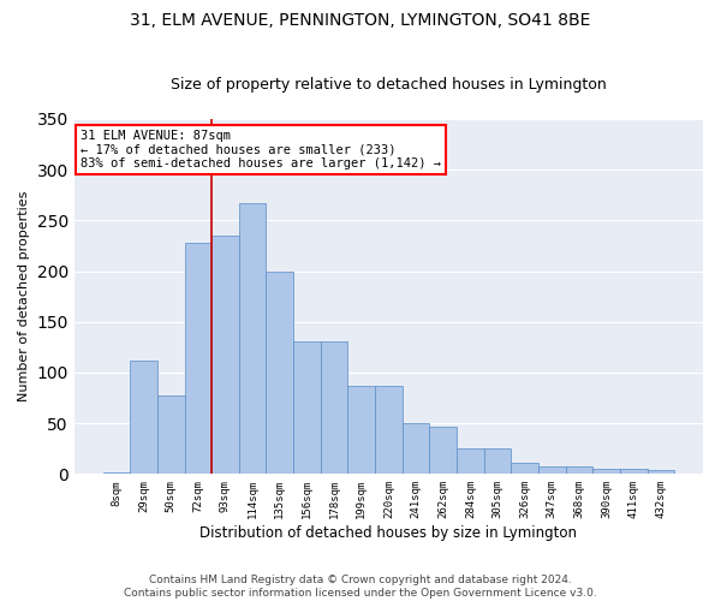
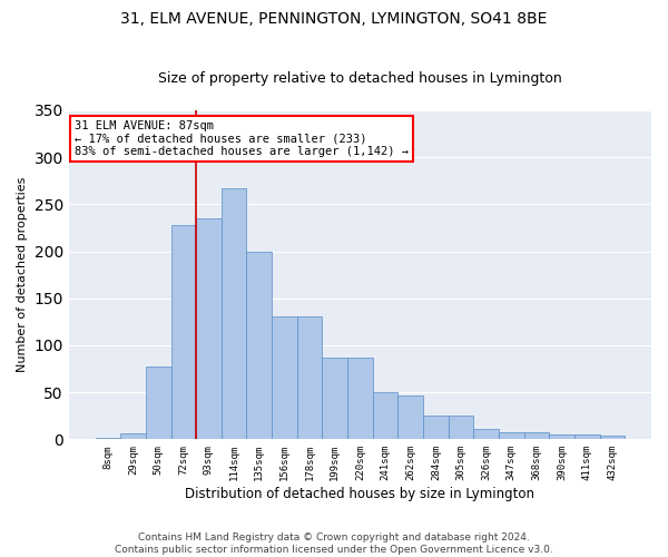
29sqm: 112 -> 6
